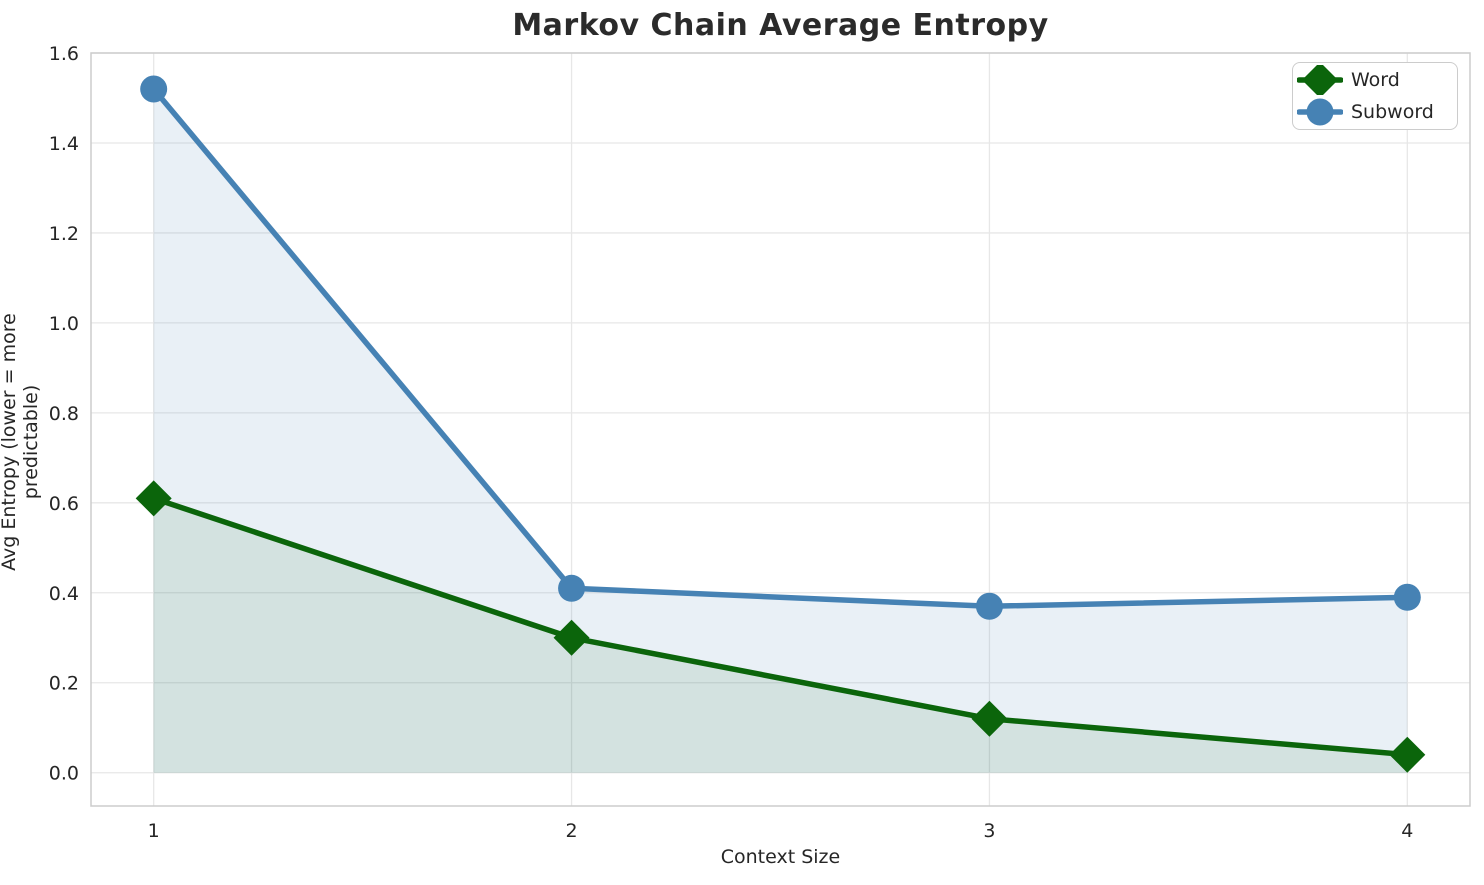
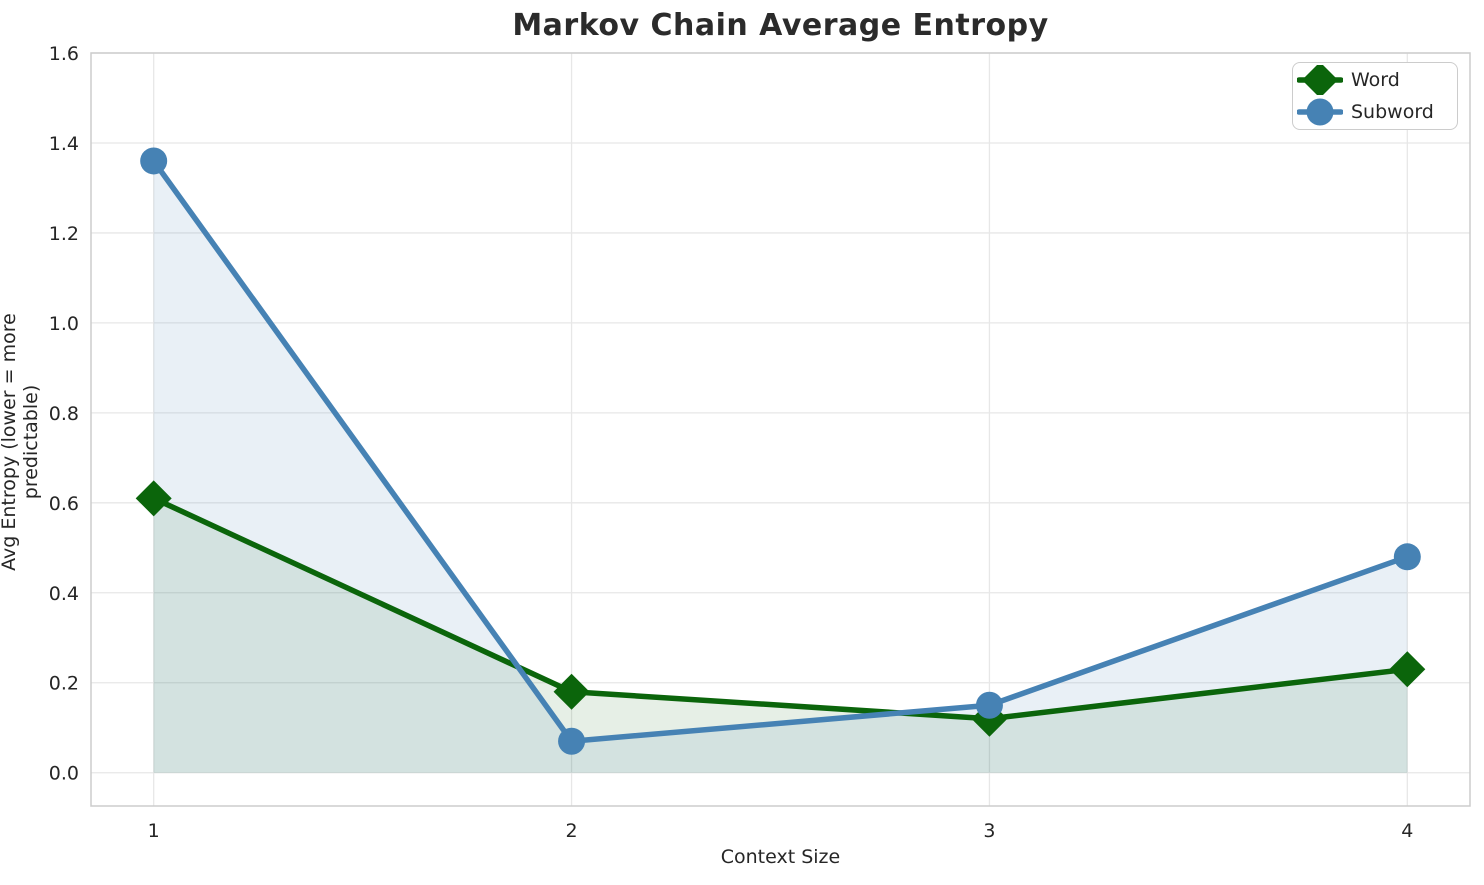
Subword/1: 1.52 -> 1.36
Word/2: 0.30 -> 0.18
Subword/2: 0.41 -> 0.07
Subword/3: 0.37 -> 0.15
Word/4: 0.04 -> 0.23
Subword/4: 0.39 -> 0.48
